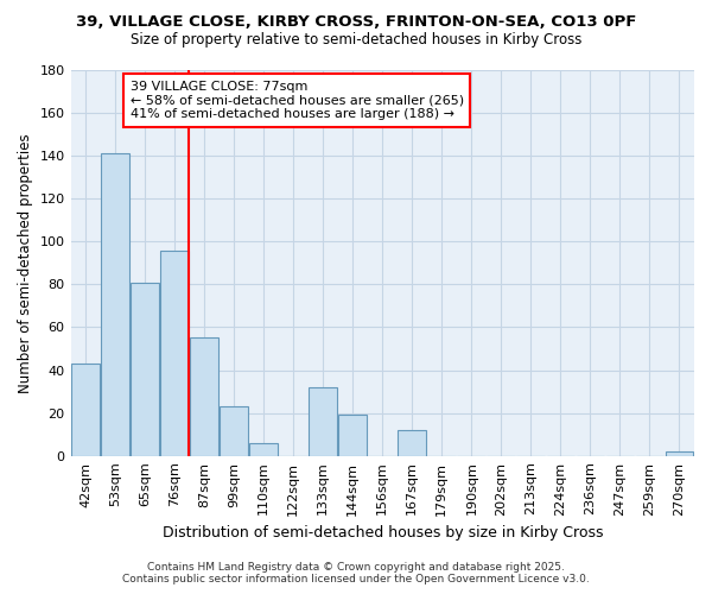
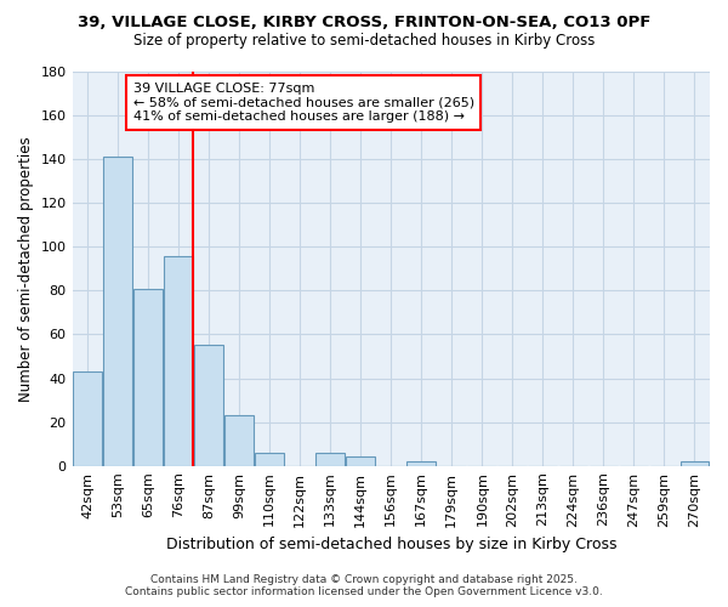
133sqm: 32 -> 6
144sqm: 19 -> 4
167sqm: 12 -> 2
